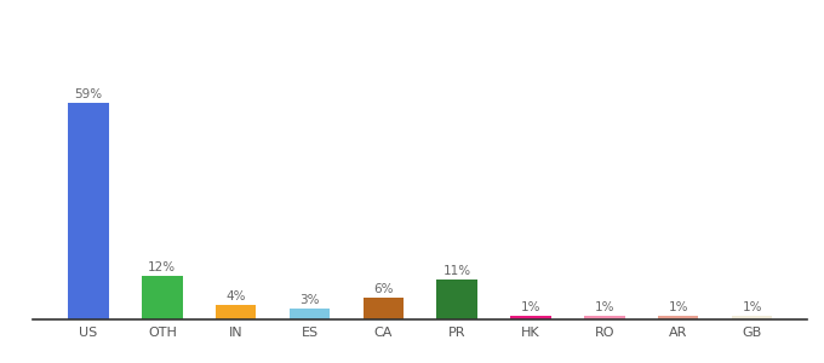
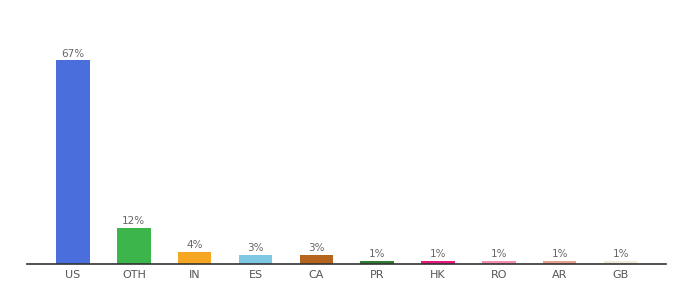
US: 59% -> 67%
CA: 6% -> 3%
PR: 11% -> 1%
